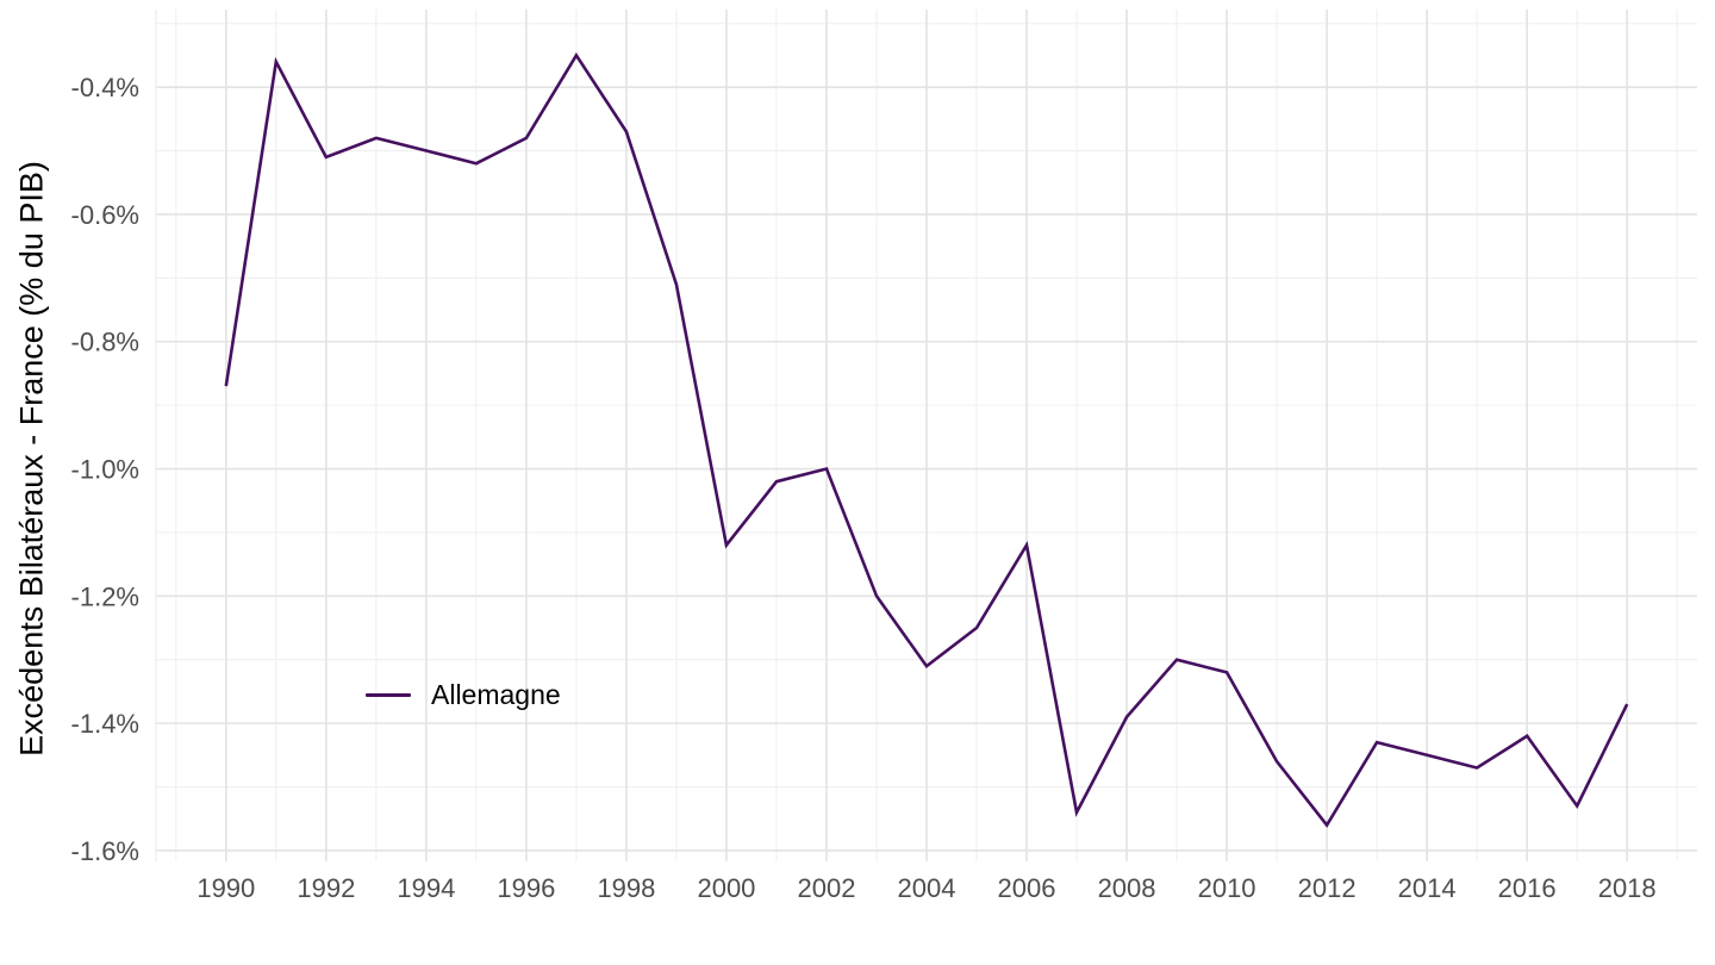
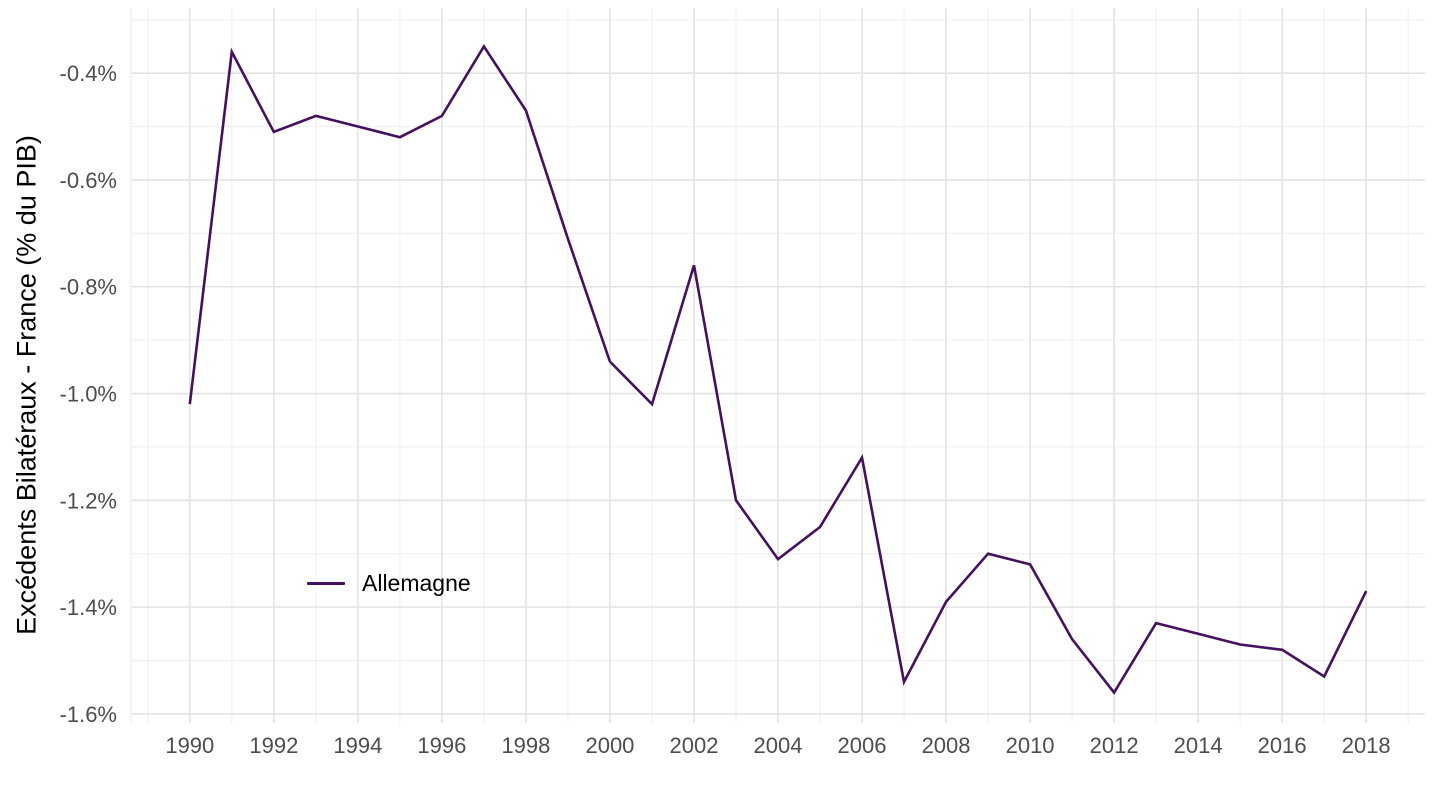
1990: -0.87% -> -1.02%
2000: -1.12% -> -0.94%
2002: -1.00% -> -0.76%
2016: -1.42% -> -1.48%
